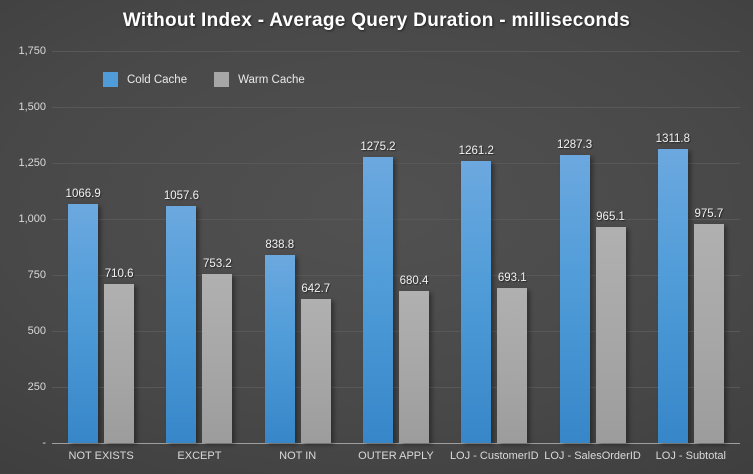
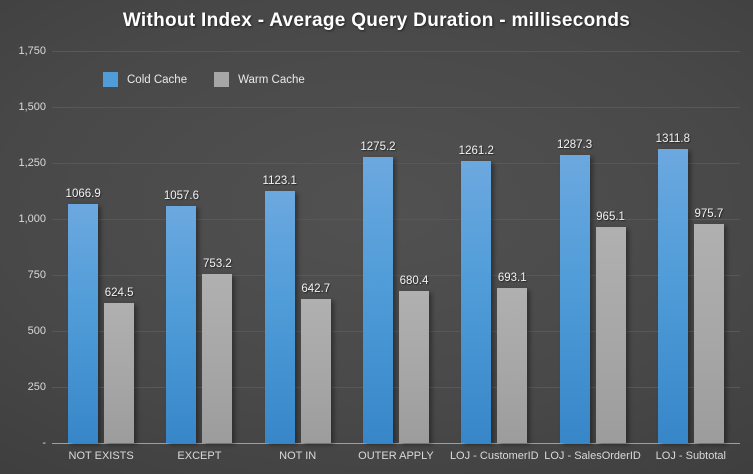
Warm Cache/NOT EXISTS: 710.6 -> 624.5
Cold Cache/NOT IN: 838.8 -> 1123.1
